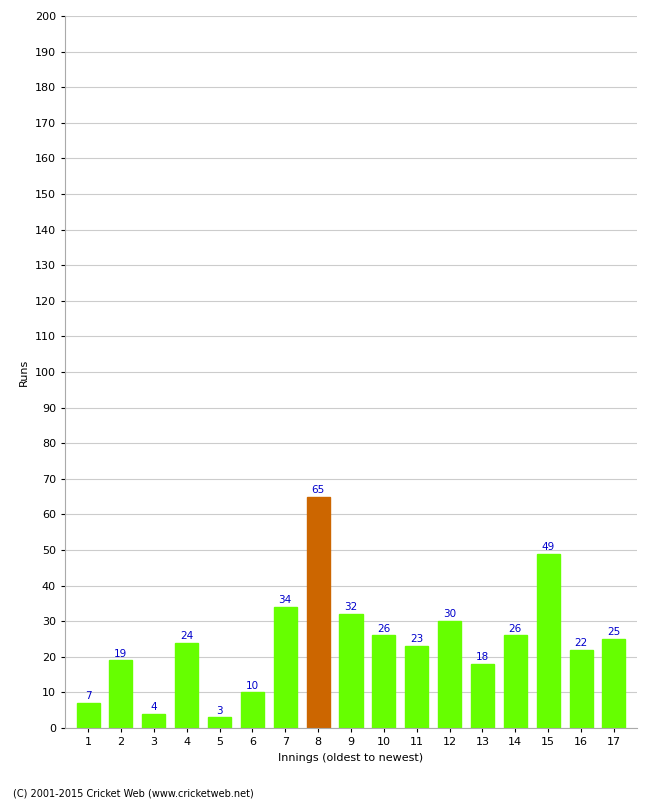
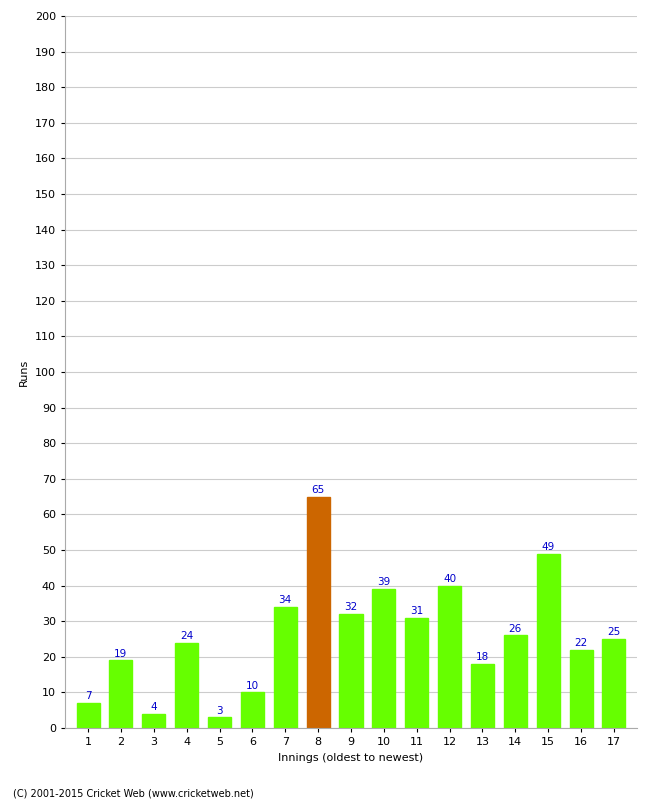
10: 26 -> 39
11: 23 -> 31
12: 30 -> 40
